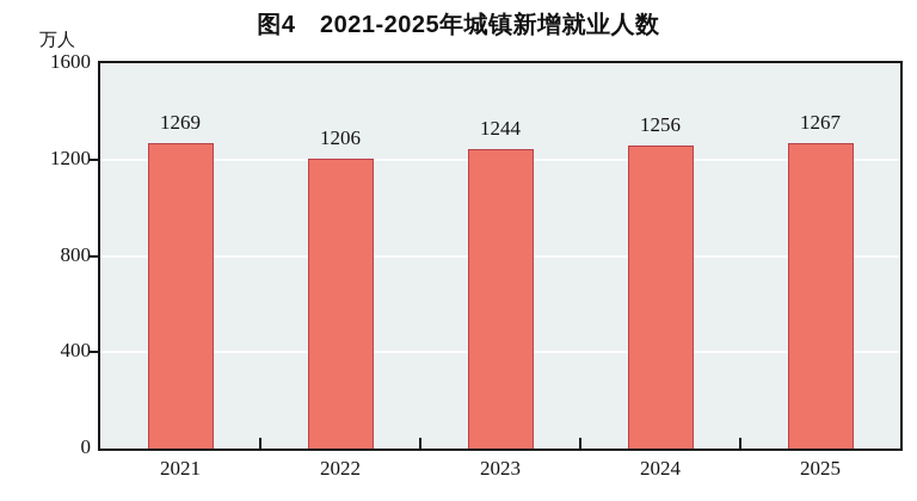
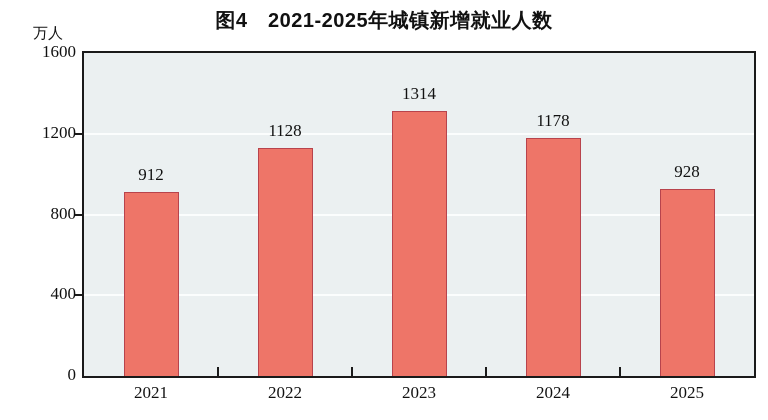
2021: 1269 -> 912
2022: 1206 -> 1128
2023: 1244 -> 1314
2024: 1256 -> 1178
2025: 1267 -> 928
